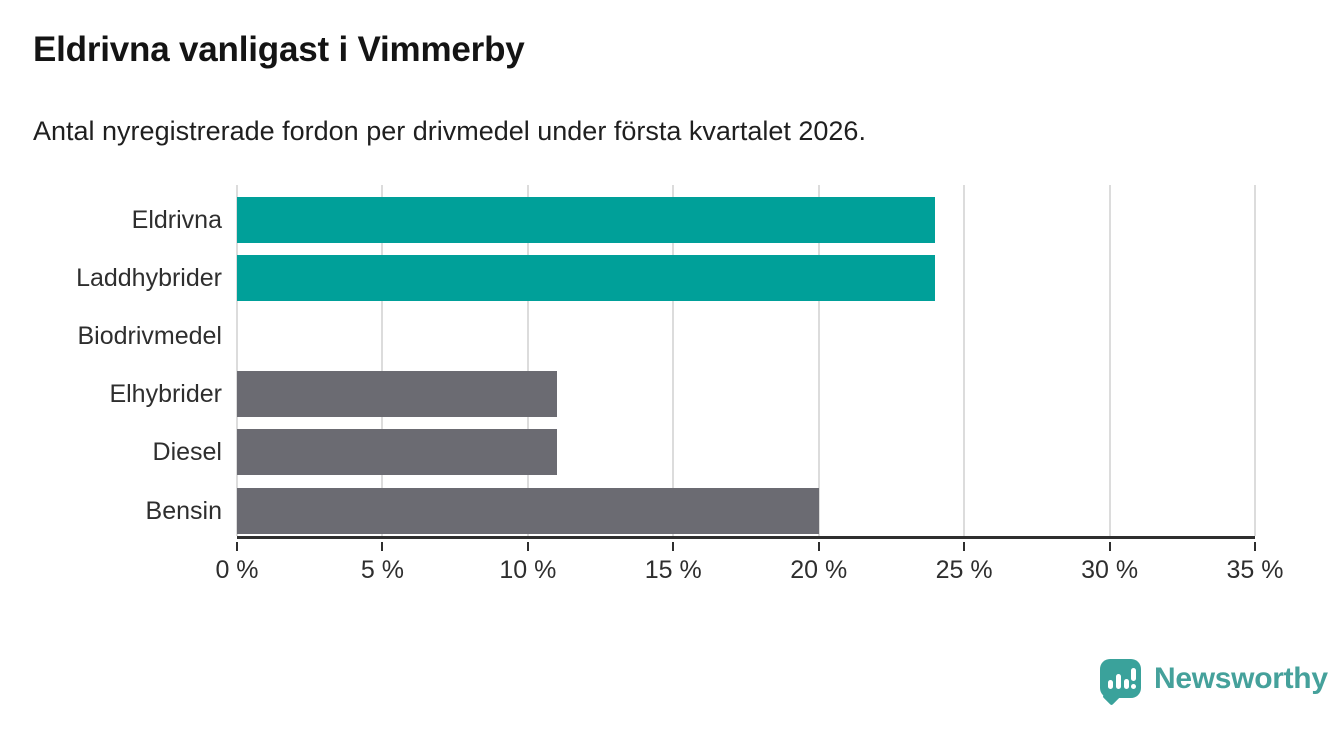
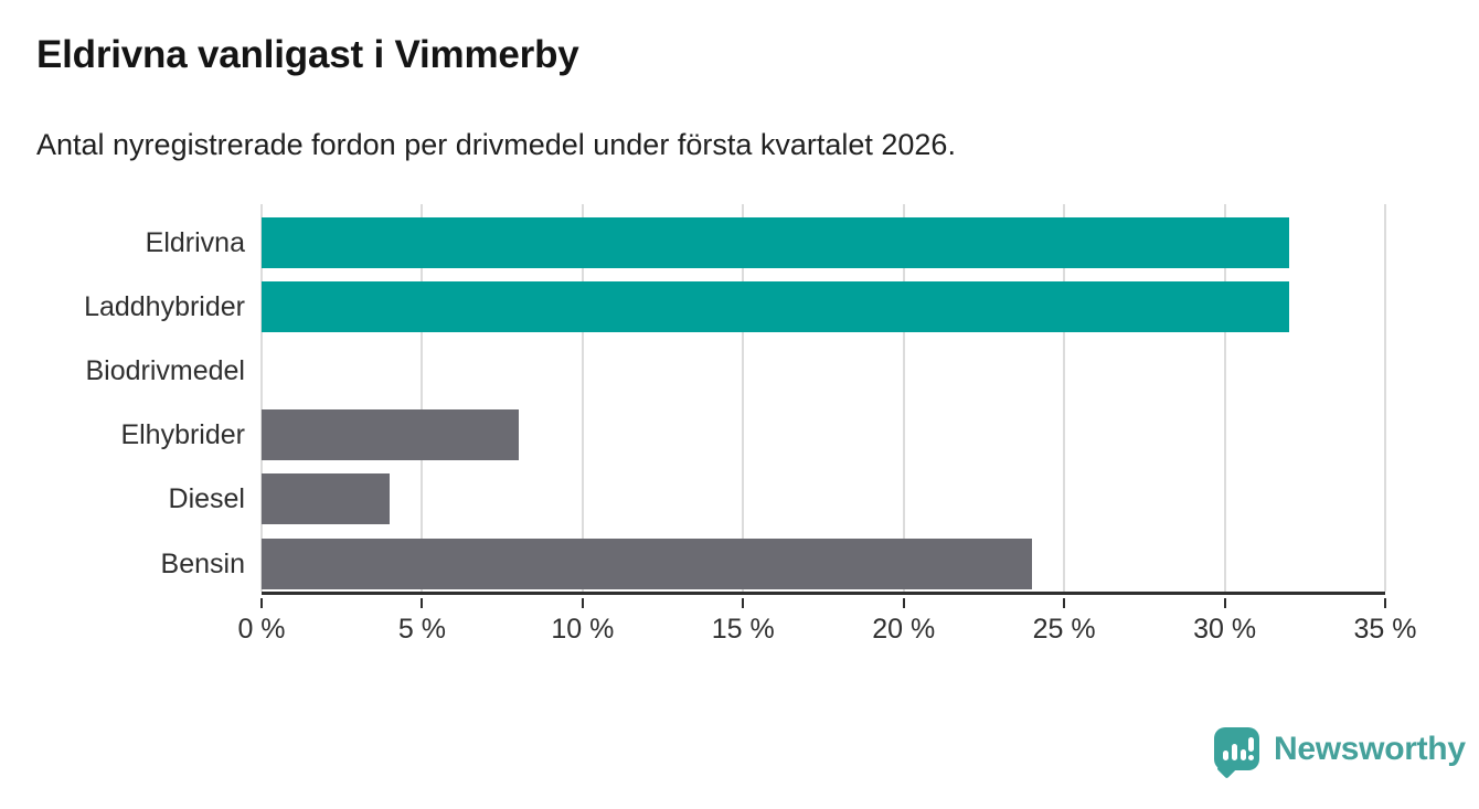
Eldrivna: 24% -> 32%
Laddhybrider: 24% -> 32%
Elhybrider: 11% -> 8%
Diesel: 11% -> 4%
Bensin: 20% -> 24%
